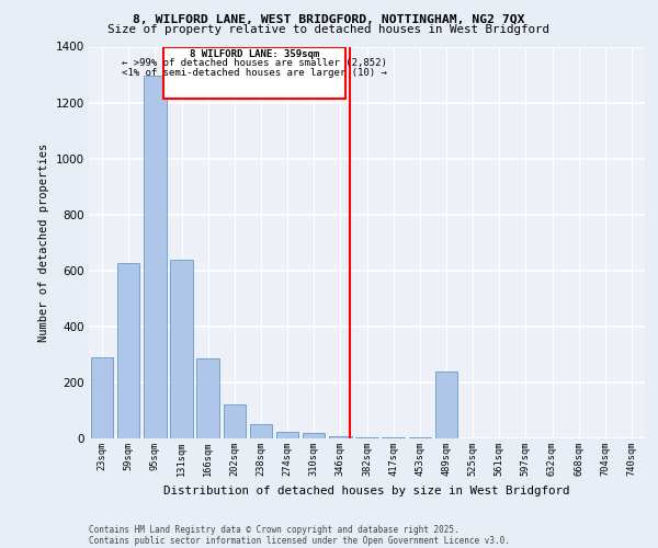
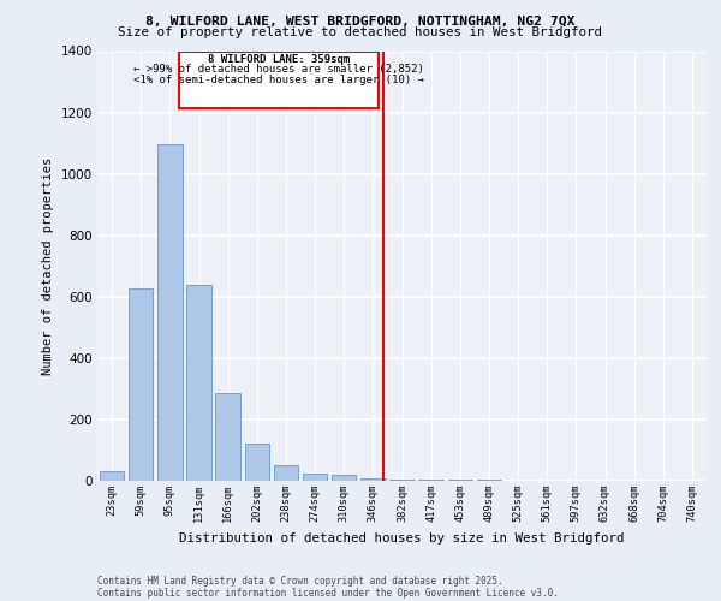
23sqm: 290 -> 30
95sqm: 1295 -> 1095
489sqm: 240 -> 2
